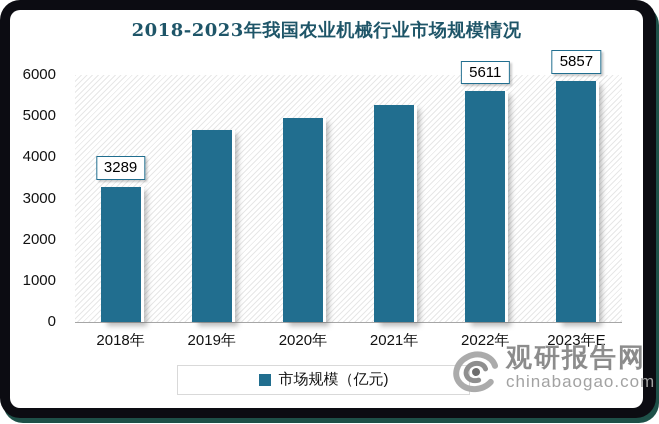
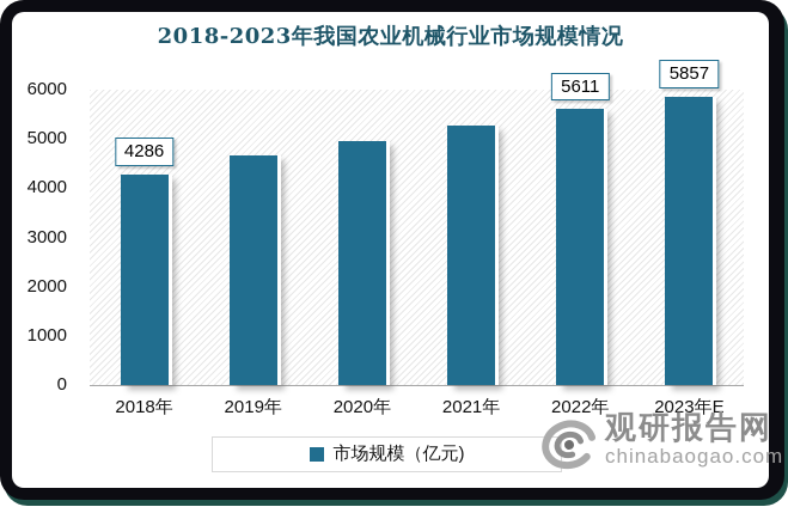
2018年: 3289 -> 4286
